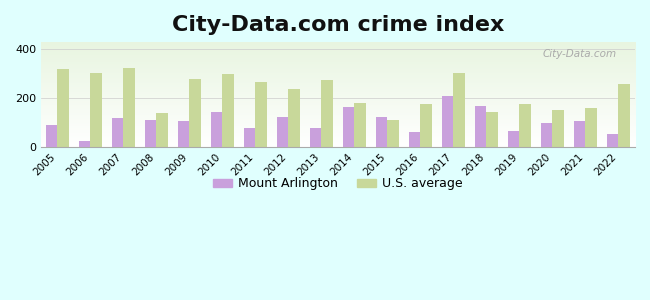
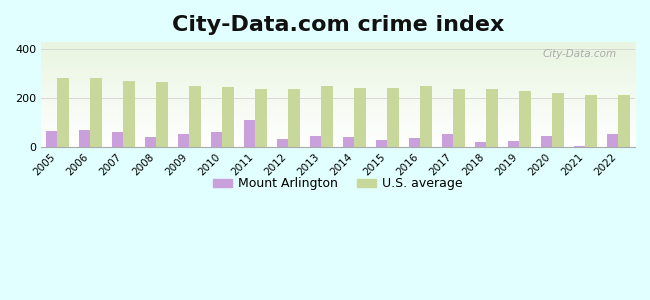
Mount Arlington/2005: 90 -> 65
U.S. average/2005: 320 -> 283
Mount Arlington/2006: 25 -> 70
U.S. average/2006: 305 -> 283
Mount Arlington/2007: 120 -> 63
U.S. average/2007: 325 -> 272
Mount Arlington/2008: 110 -> 40
U.S. average/2008: 140 -> 265
Mount Arlington/2009: 105 -> 52
U.S. average/2009: 280 -> 252
Mount Arlington/2010: 145 -> 62
U.S. average/2010: 300 -> 247
Mount Arlington/2011: 80 -> 112
U.S. average/2011: 265 -> 240
Mount Arlington/2012: 125 -> 35
Mount Arlington/2013: 80 -> 47
U.S. average/2013: 275 -> 252
Mount Arlington/2014: 165 -> 42
U.S. average/2014: 180 -> 243
Mount Arlington/2015: 125 -> 30
U.S. average/2015: 110 -> 243
Mount Arlington/2016: 60 -> 38
U.S. average/2016: 175 -> 250
Mount Arlington/2017: 210 -> 55
U.S. average/2017: 305 -> 240
Mount Arlington/2018: 170 -> 22
U.S. average/2018: 145 -> 237
Mount Arlington/2019: 65 -> 25
U.S. average/2019: 175 -> 228
Mount Arlington/2020: 100 -> 47
U.S. average/2020: 150 -> 222
Mount Arlington/2021: 105 -> 5
U.S. average/2021: 160 -> 213
U.S. average/2022: 260 -> 215
